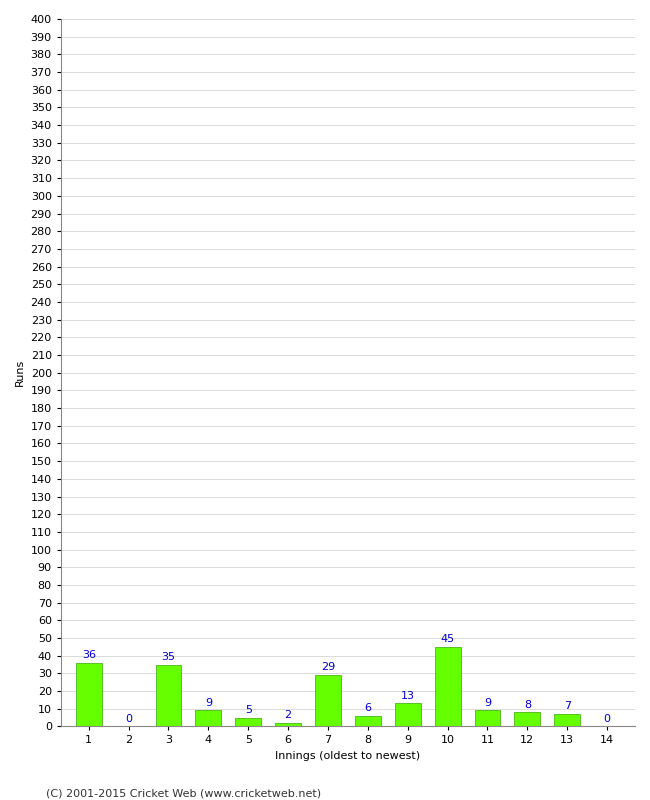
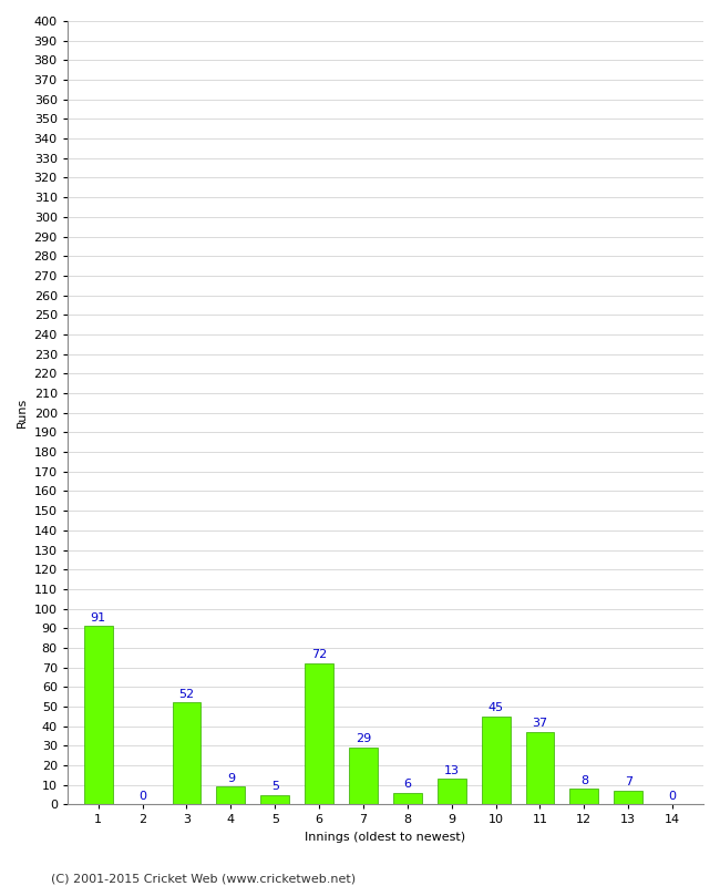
1: 36 -> 91
3: 35 -> 52
6: 2 -> 72
11: 9 -> 37
